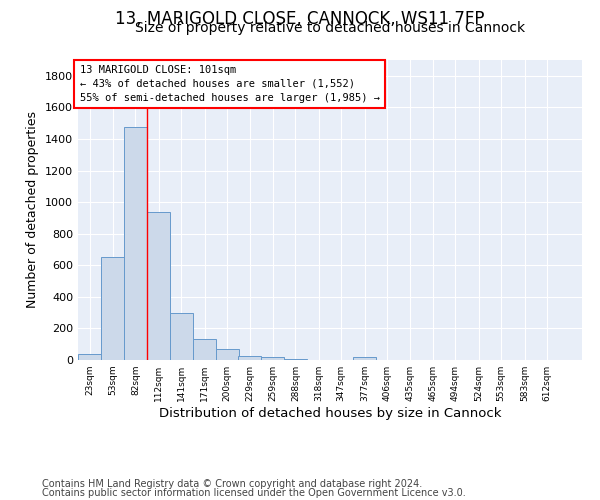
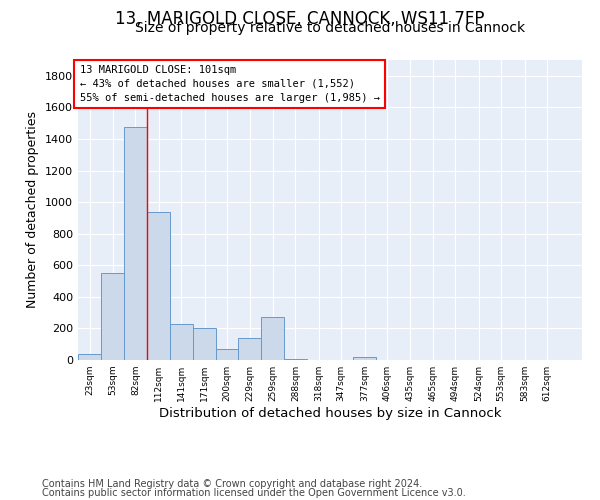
53sqm: 650 -> 550
141sqm: 300 -> 230
171sqm: 130 -> 200
229sqm: 20 -> 140
259sqm: 20 -> 270
